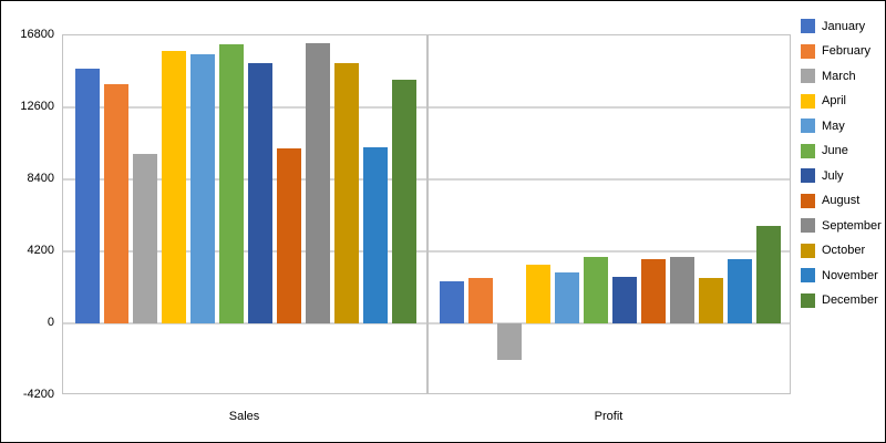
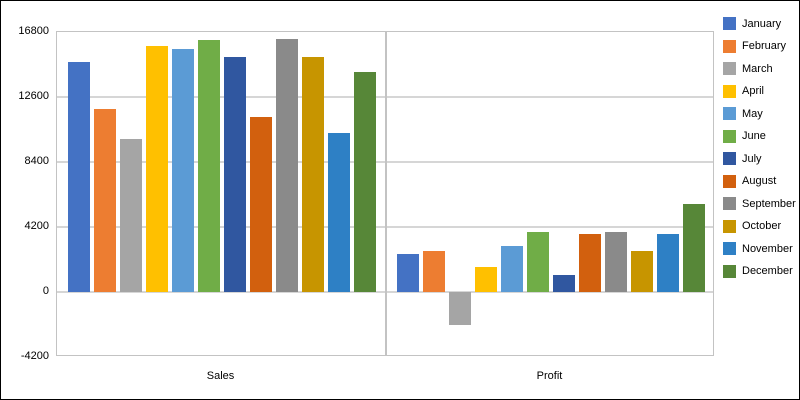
February/Sales: 14000 -> 11800
August/Sales: 10200 -> 11300
April/Profit: 3400 -> 1600
July/Profit: 2700 -> 1100
